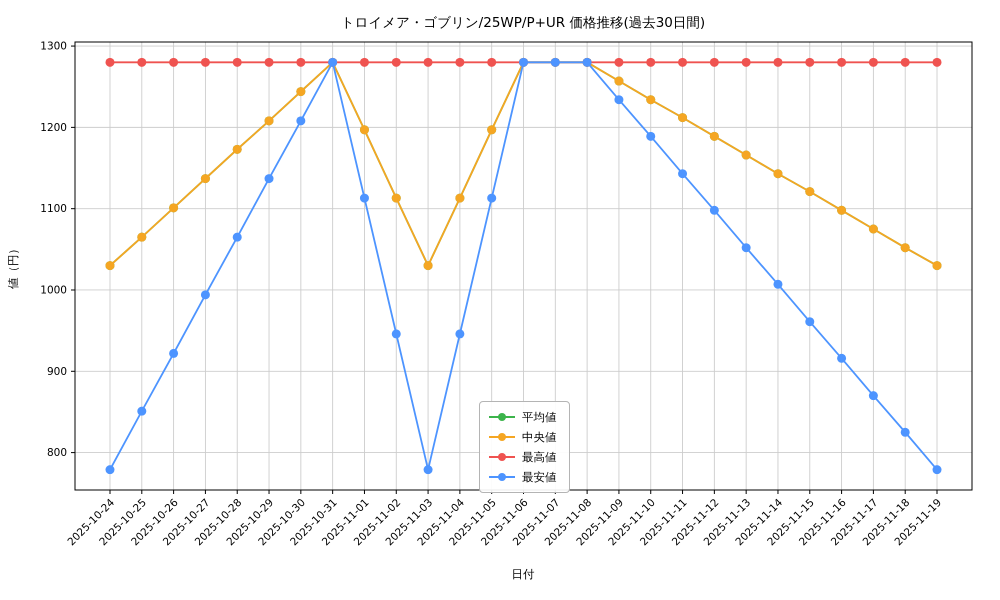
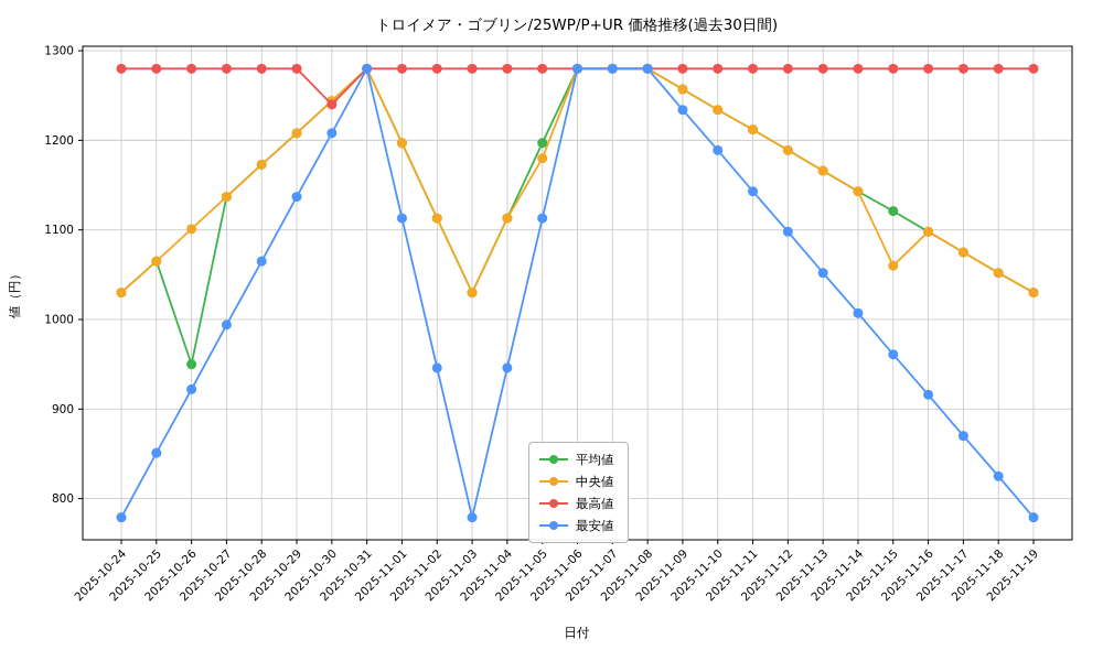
平均値/2025-10-26: 1100 -> 950
最高値/2025-10-30: 1280 -> 1240
中央値/2025-11-05: 1200 -> 1180
中央値/2025-11-15: 1120 -> 1060
